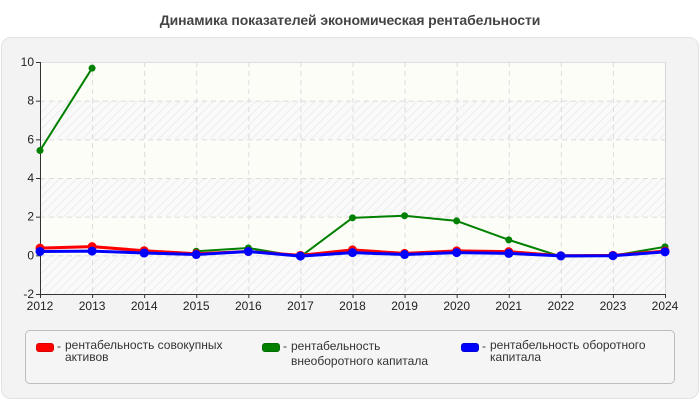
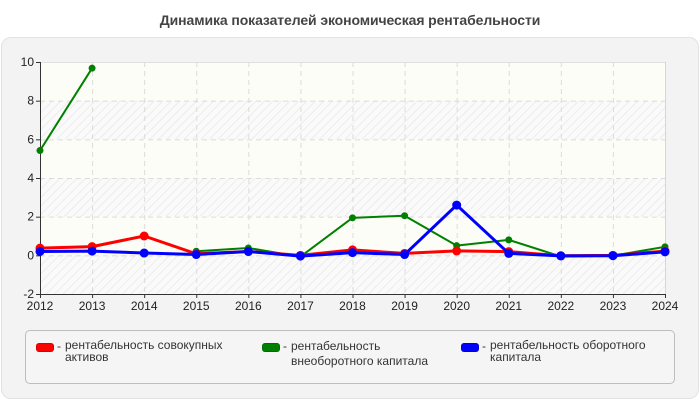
рентабельность совокупных активов/2014: 0.2 -> 1.0
рентабельность внеоборотного капитала/2020: 1.8 -> 0.5
рентабельность оборотного капитала/2020: 0.1 -> 2.6
